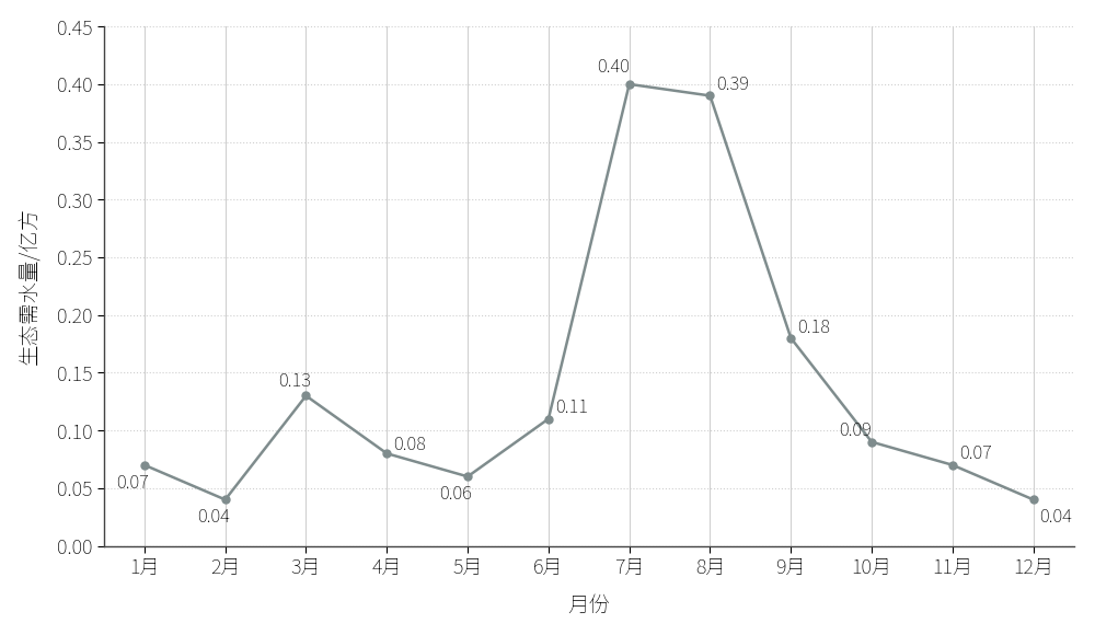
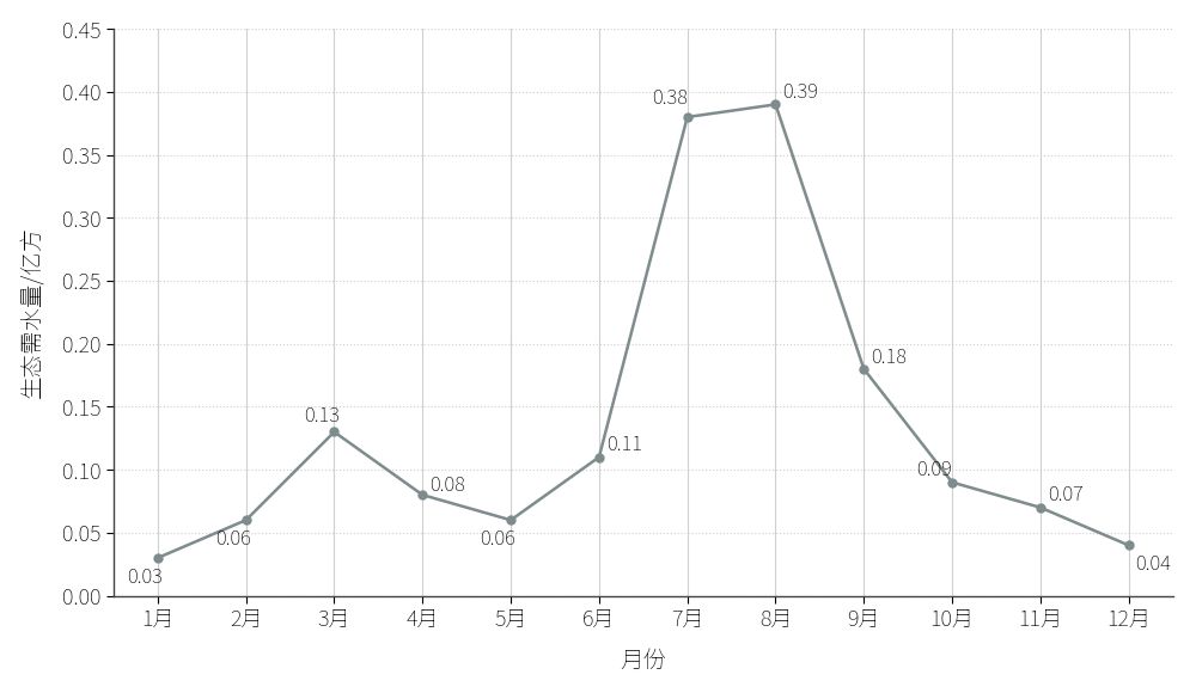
1月: 0.07 -> 0.03
2月: 0.04 -> 0.06
7月: 0.40 -> 0.38
